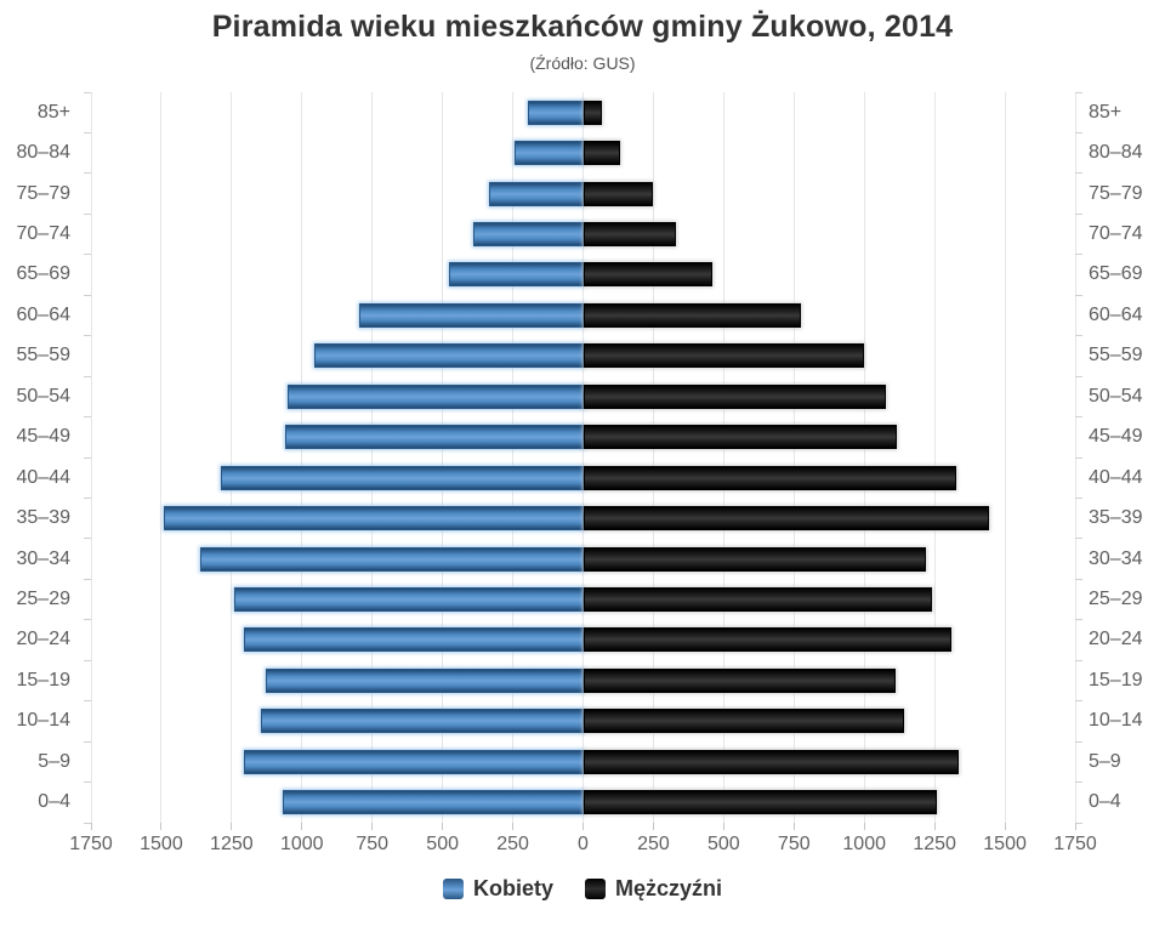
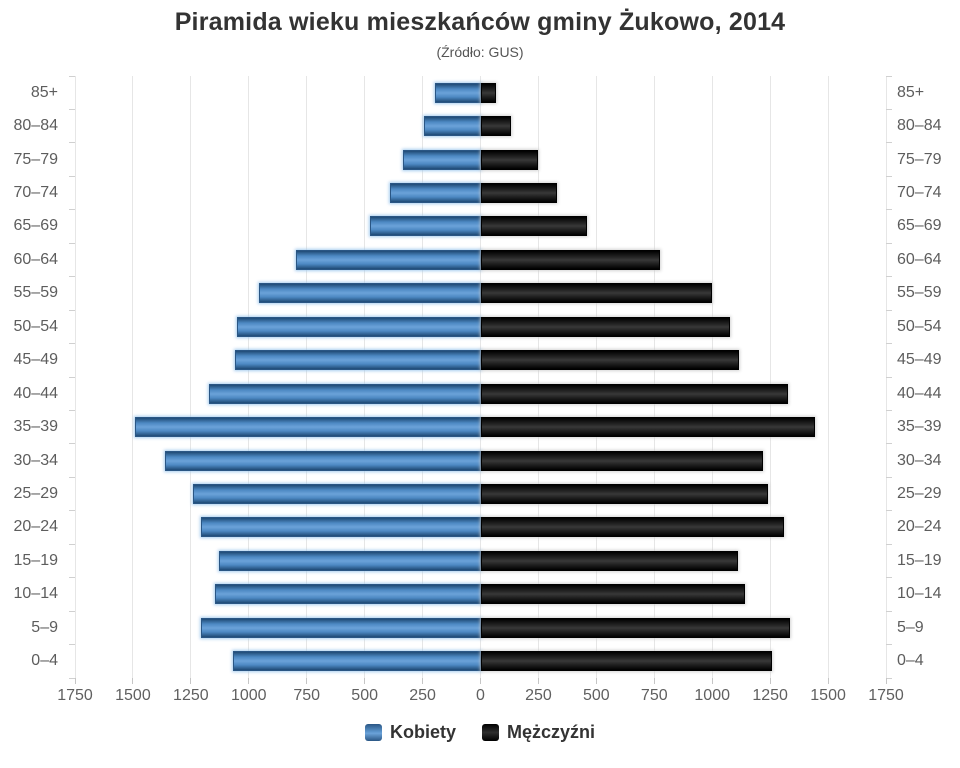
Kobiety/40–44: 1290 -> 1170
